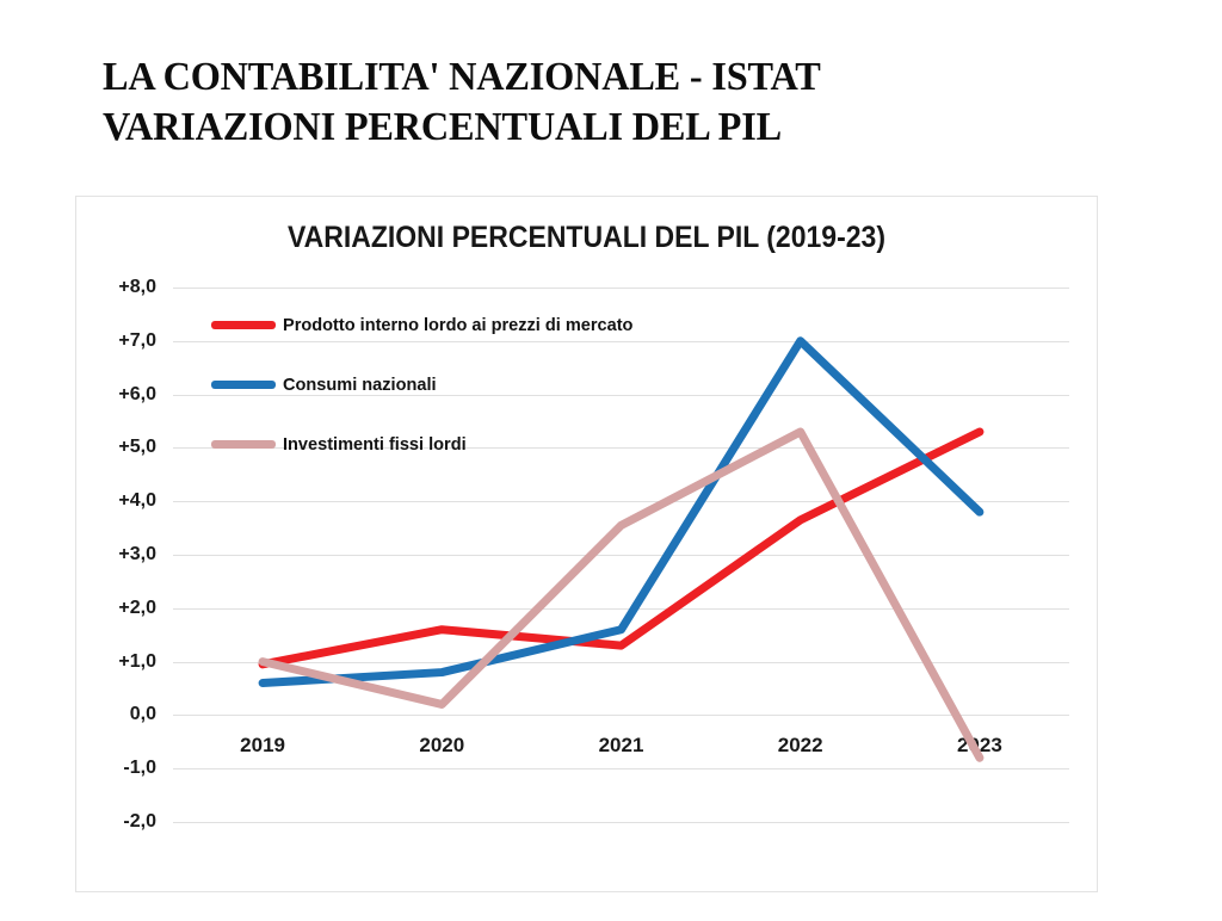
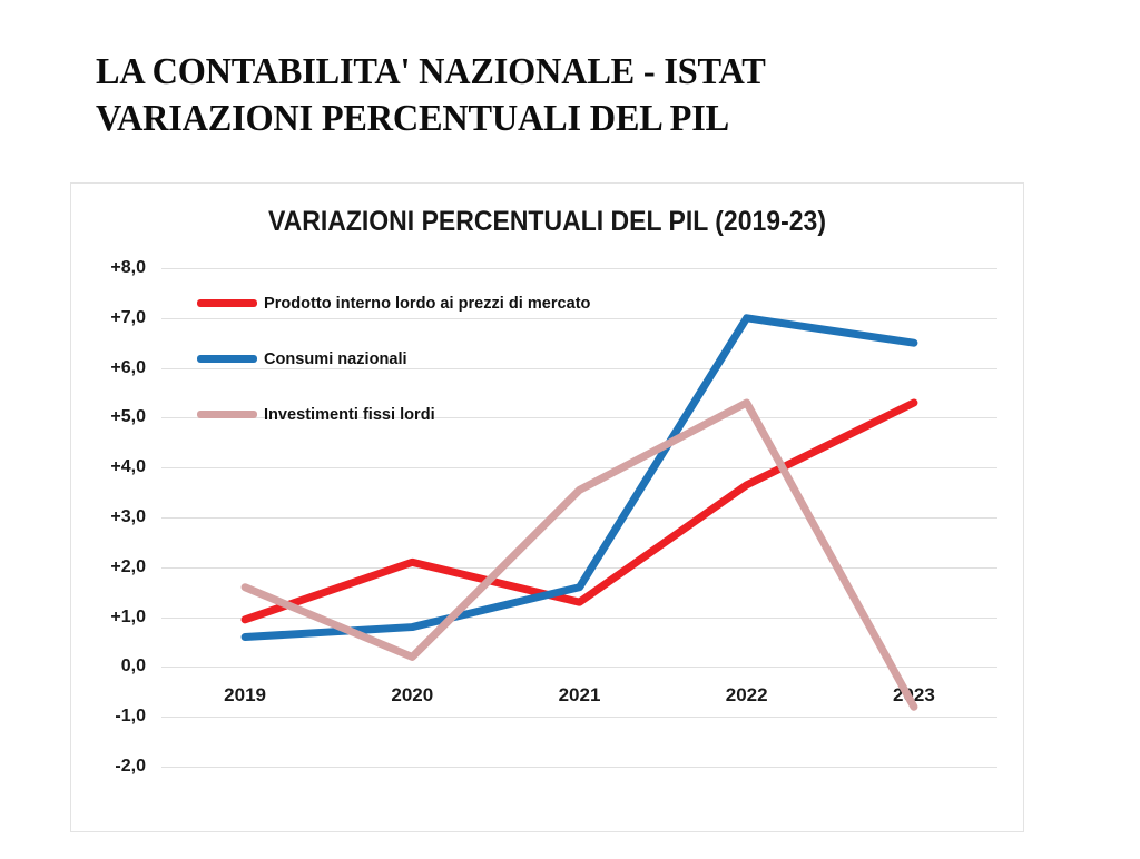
Investimenti fissi lordi/2019: 1,0 -> 1,6
Prodotto interno lordo ai prezzi di mercato/2020: 1,6 -> 2,1
Consumi nazionali/2023: 3,8 -> 6,5
